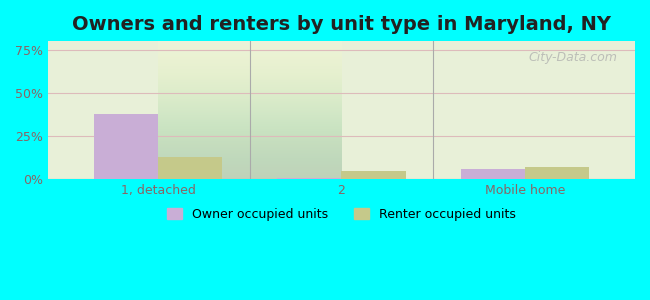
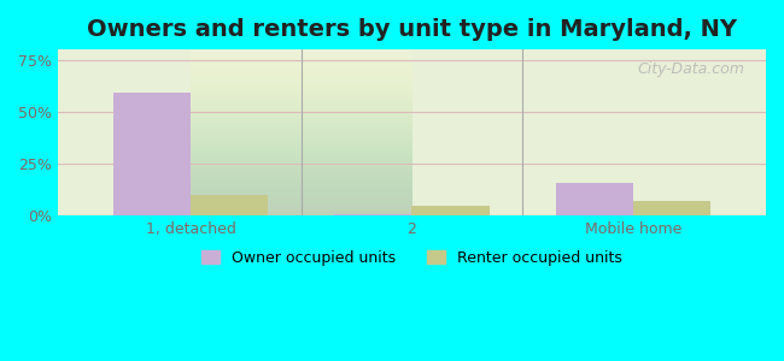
Owner occupied units/1, detached: 38% -> 59%
Renter occupied units/1, detached: 13% -> 10%
Owner occupied units/Mobile home: 6% -> 16%
